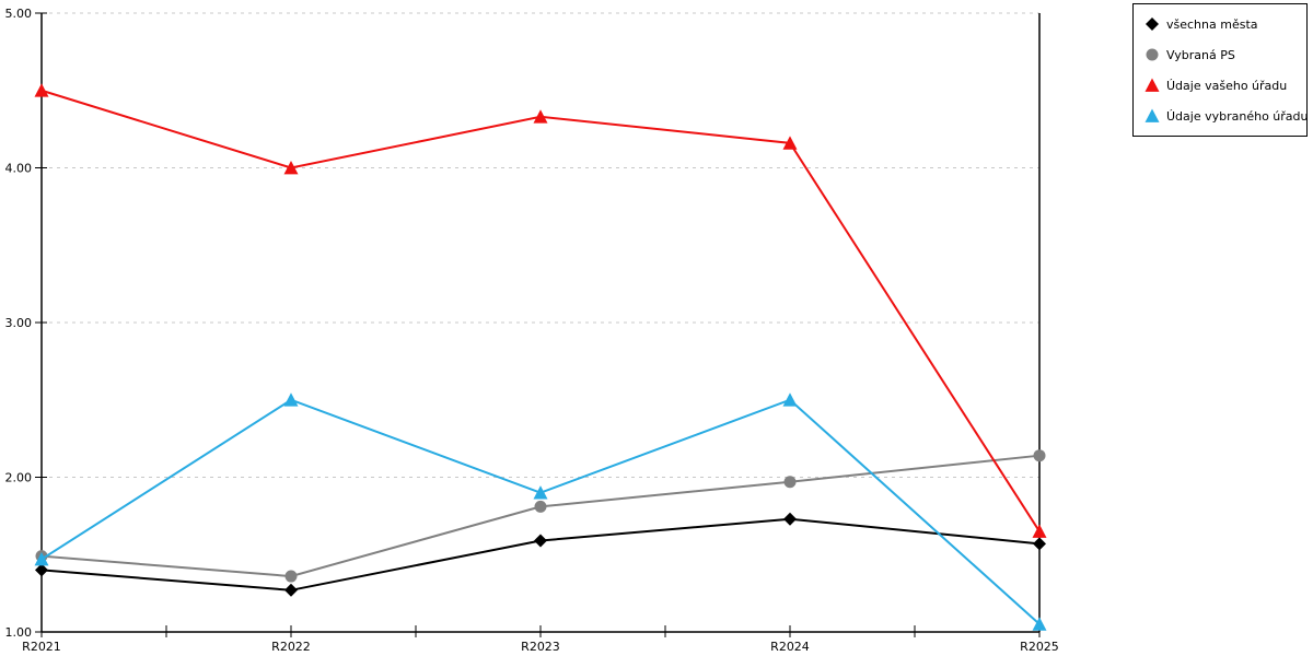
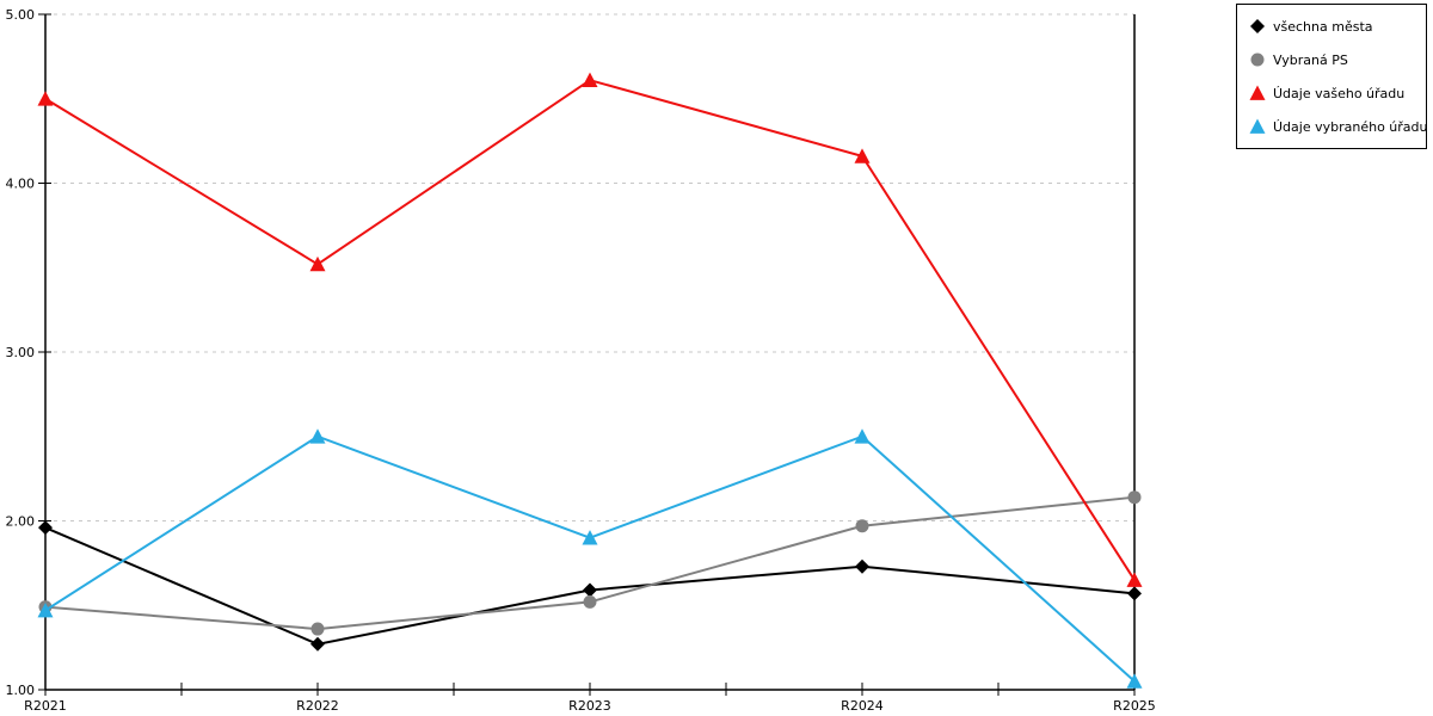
všechna města/R2021: 1.40 -> 1.96
Údaje vašeho úřadu/R2022: 4.00 -> 3.52
Vybraná PS/R2023: 1.81 -> 1.52
Údaje vašeho úřadu/R2023: 4.33 -> 4.61
